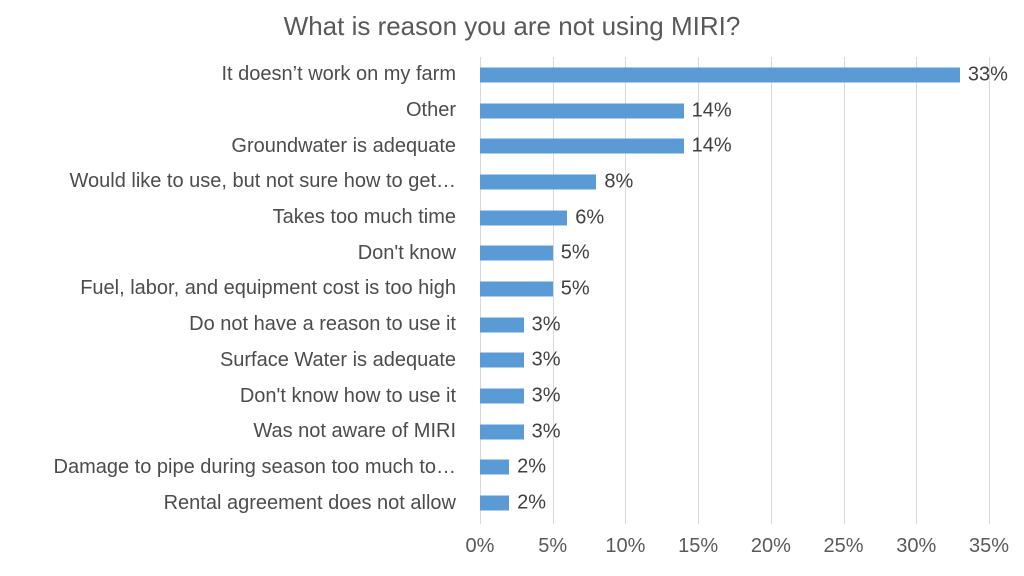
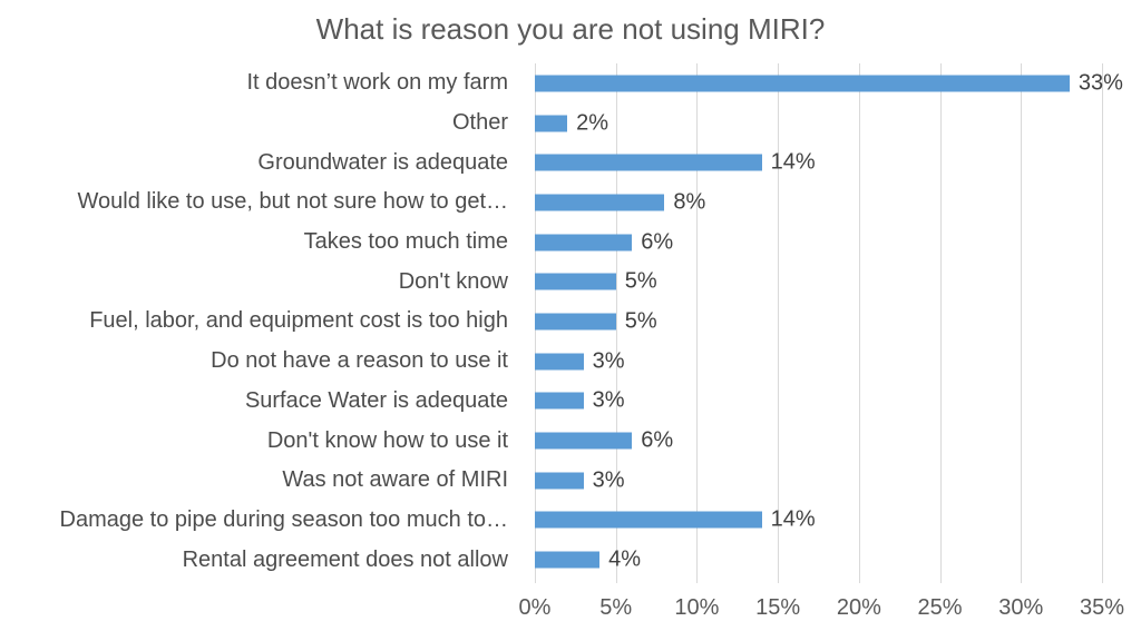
Other: 14% -> 2%
Don't know how to use it: 3% -> 6%
Damage to pipe during season too much to…: 2% -> 14%
Rental agreement does not allow: 2% -> 4%
